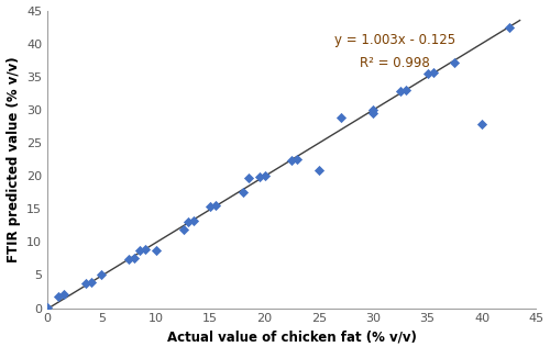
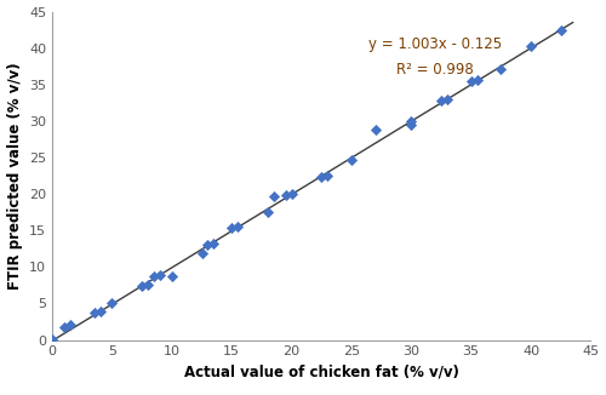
25: 20.8 -> 24.7
40: 27.8 -> 40.3
